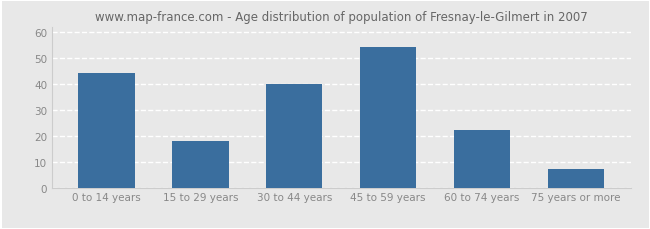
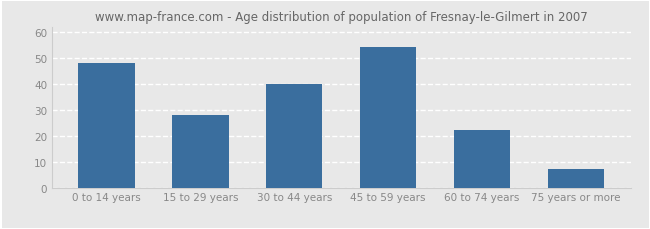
0 to 14 years: 44 -> 48
15 to 29 years: 18 -> 28
